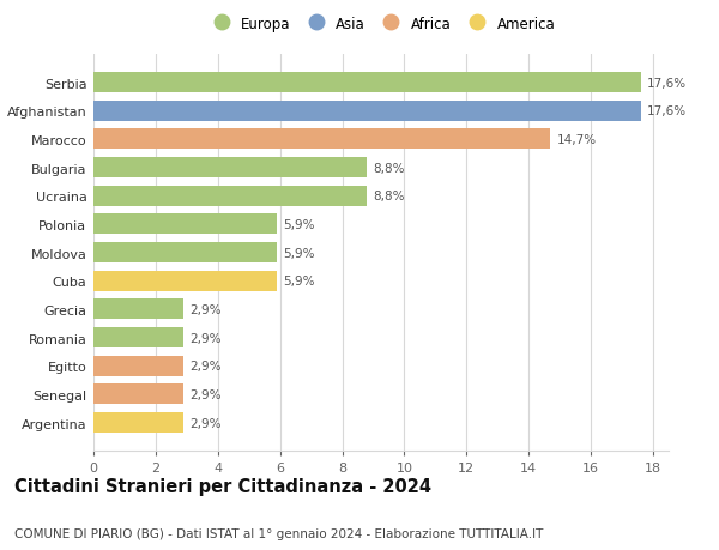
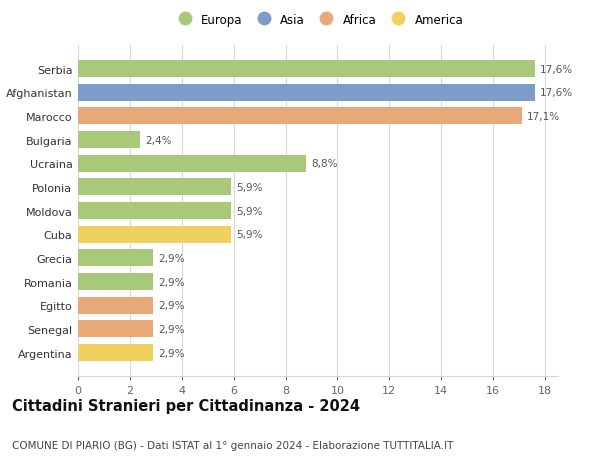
Marocco: 14,7% -> 17,1%
Bulgaria: 8,8% -> 2,4%
